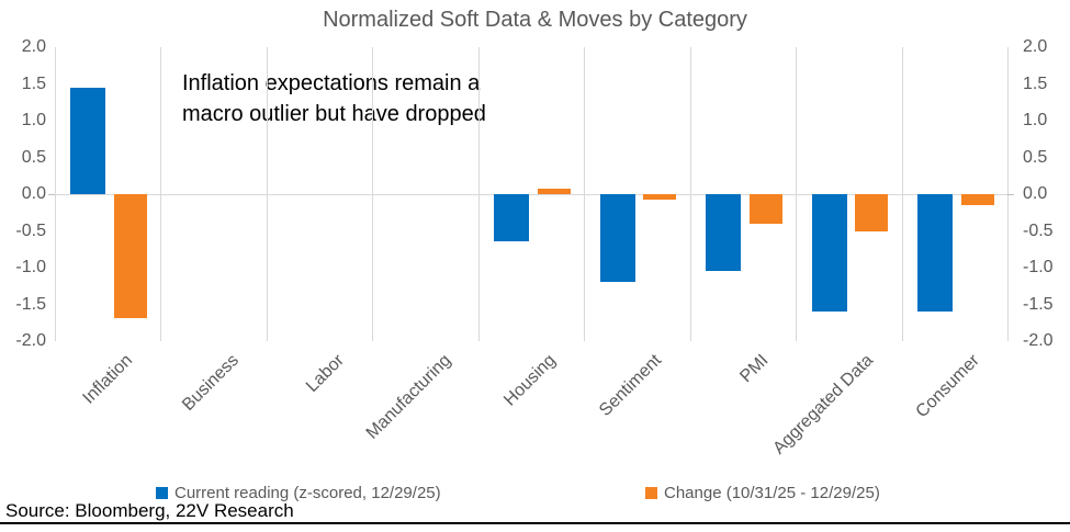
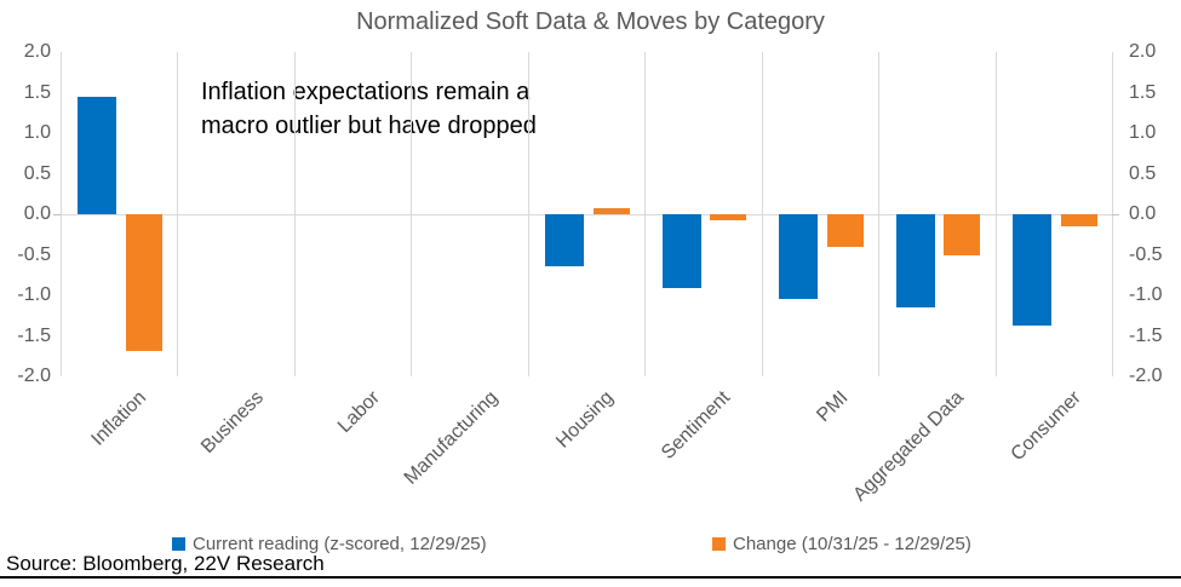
Current reading (z-scored, 12/29/25)/Sentiment: -1.2 -> -0.9
Current reading (z-scored, 12/29/25)/Aggregated Data: -1.6 -> -1.1
Current reading (z-scored, 12/29/25)/Consumer: -1.6 -> -1.4
